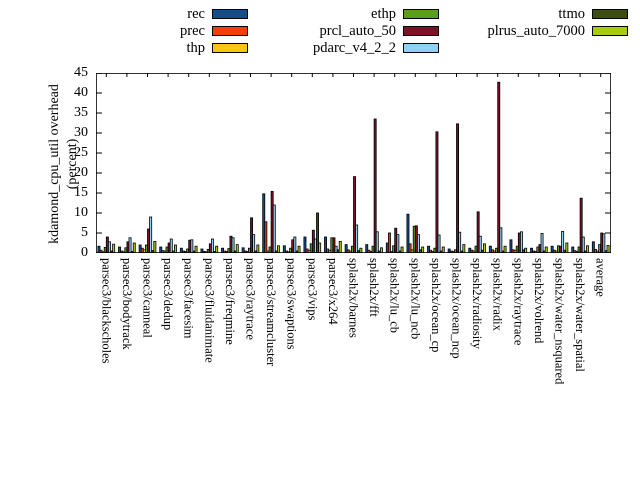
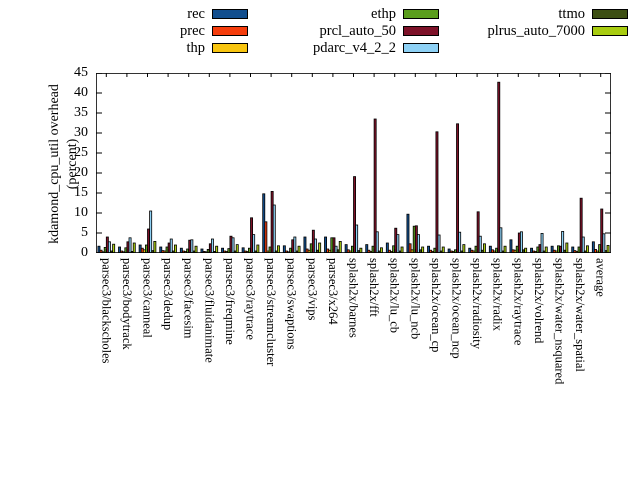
pdarc_v4_2_2/parsec3/canneal: 9 -> 10
ttmo/parsec3/vips: 10 -> 1
prec/splash2x/lu_cb: 5 -> 1
prcl_auto_50/average: 5 -> 11
